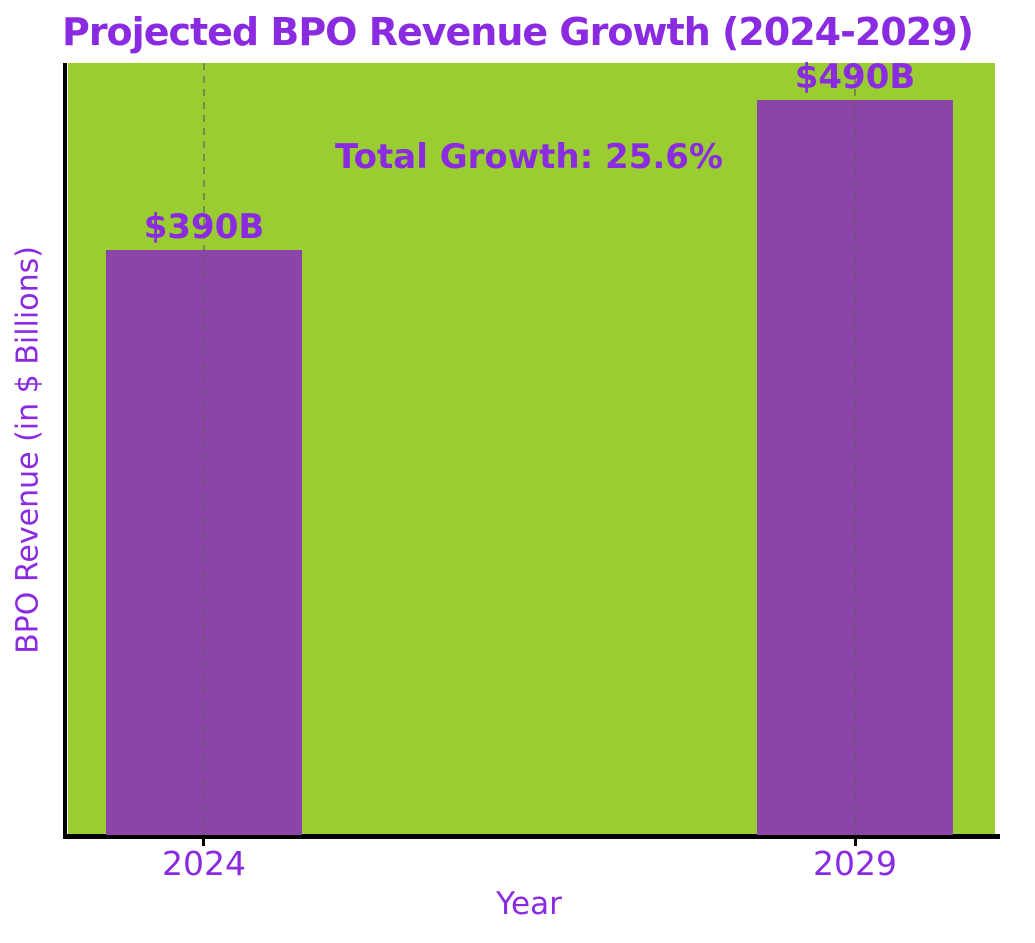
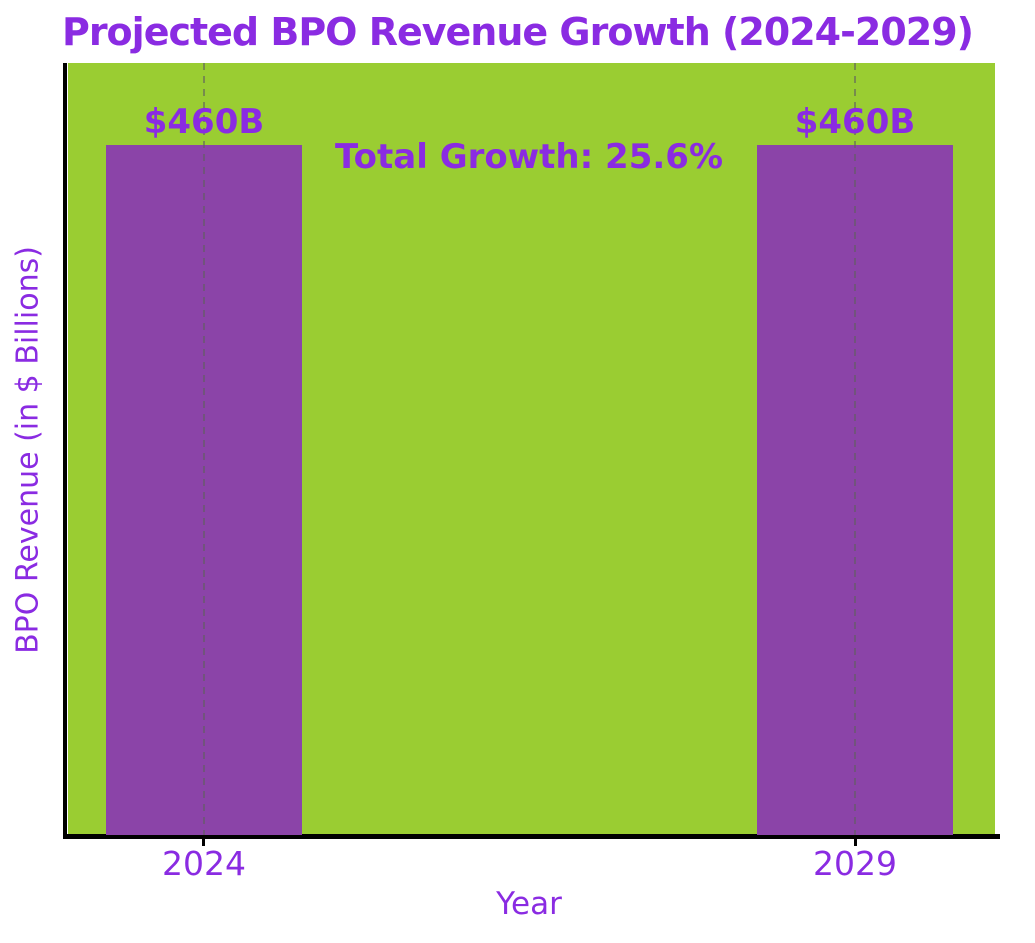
2024: $390B -> $460B
2029: $490B -> $460B
